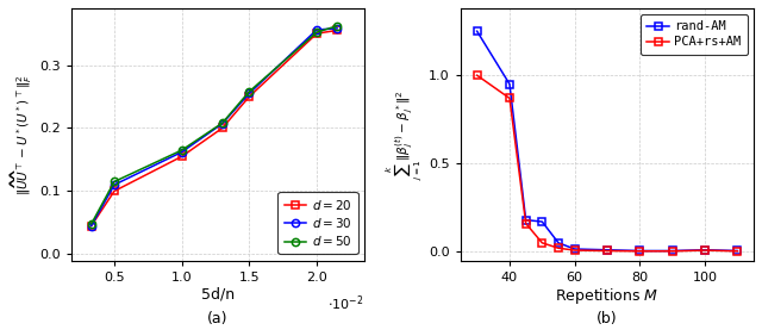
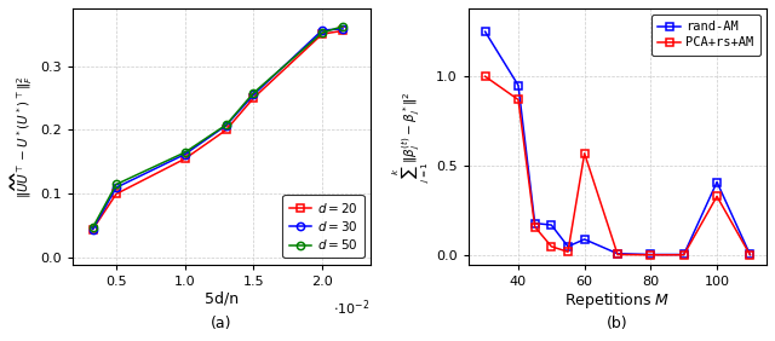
rand-AM/60: 0.01 -> 0.09
PCA+rs+AM/60: 0.01 -> 0.57
rand-AM/100: 0.01 -> 0.41
PCA+rs+AM/100: 0.01 -> 0.33
